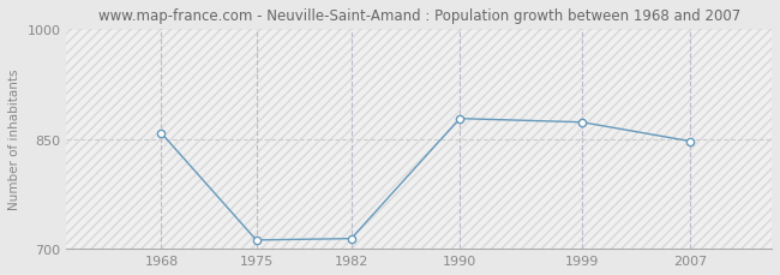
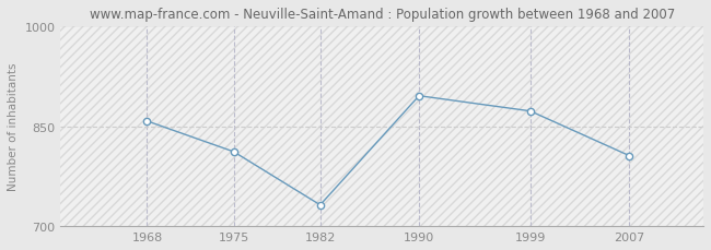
1975: 712 -> 812
1982: 714 -> 732
1990: 878 -> 896
2007: 847 -> 806
